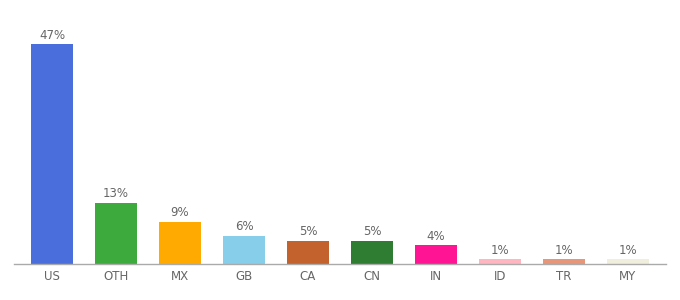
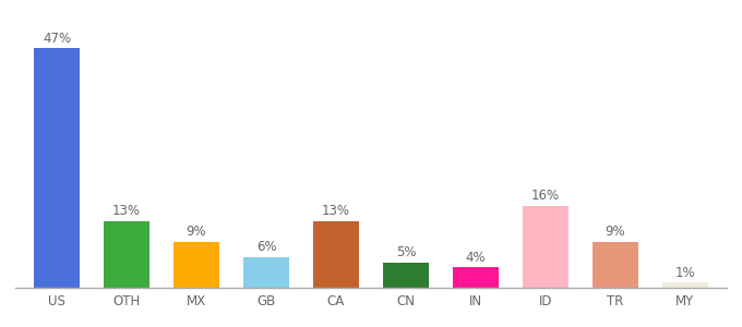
CA: 5% -> 13%
ID: 1% -> 16%
TR: 1% -> 9%
